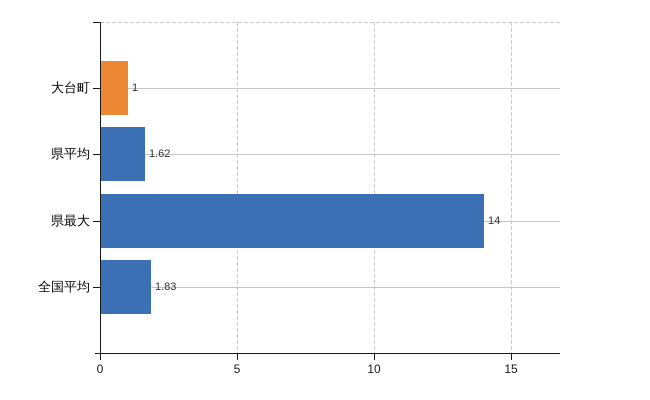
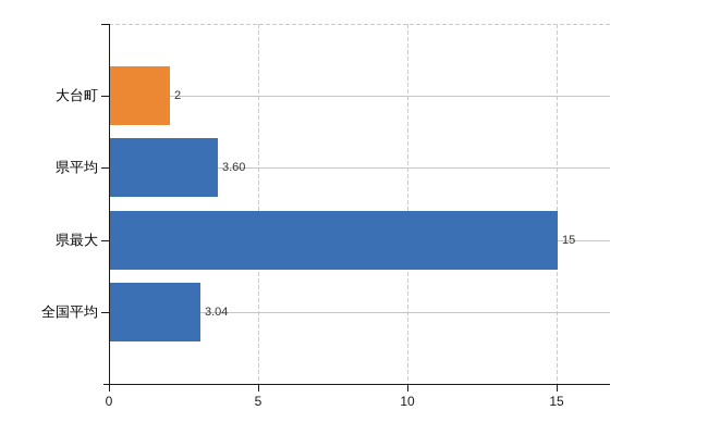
大台町: 1 -> 2
県平均: 1.62 -> 3.60
県最大: 14 -> 15
全国平均: 1.83 -> 3.04
